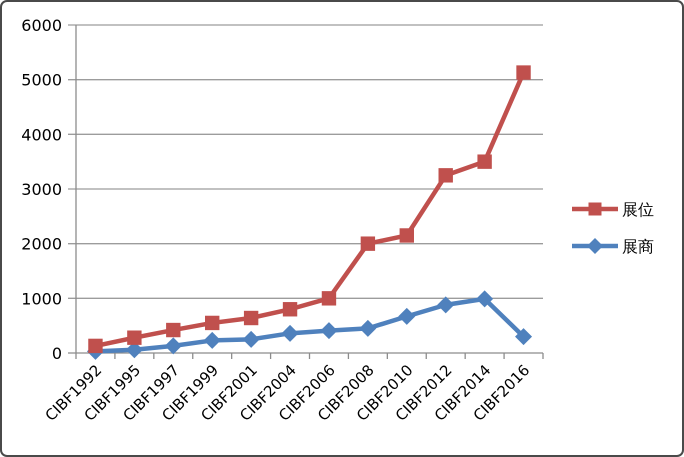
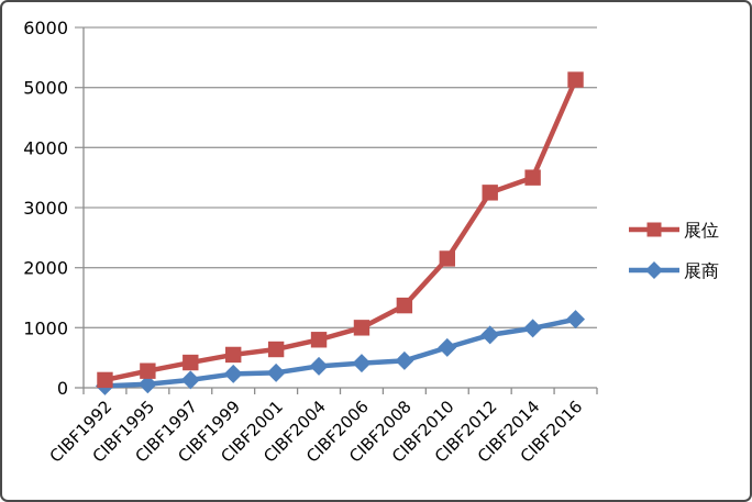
展位/CIBF2008: 2000 -> 1400
展商/CIBF2016: 300 -> 1100
